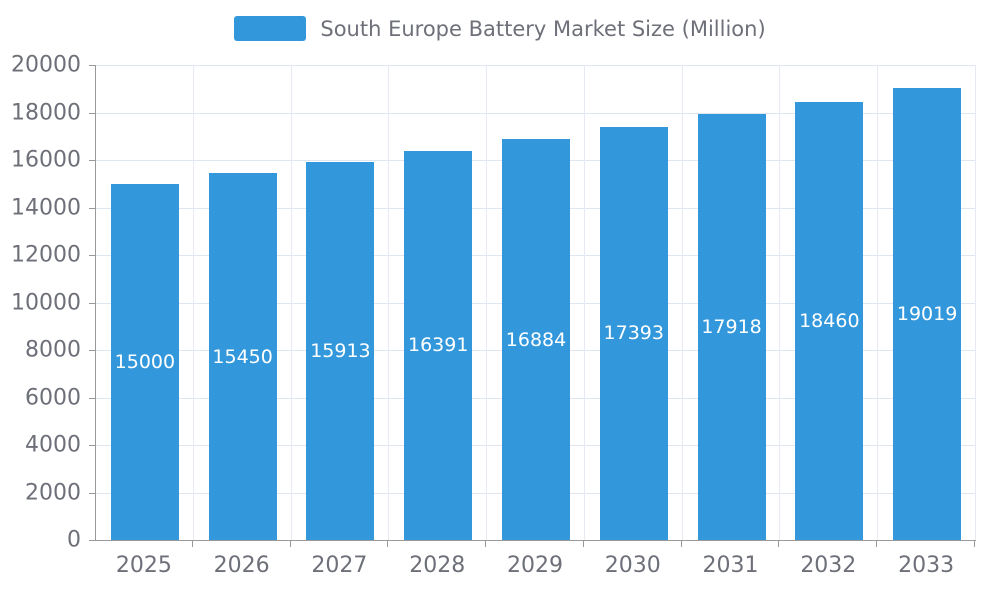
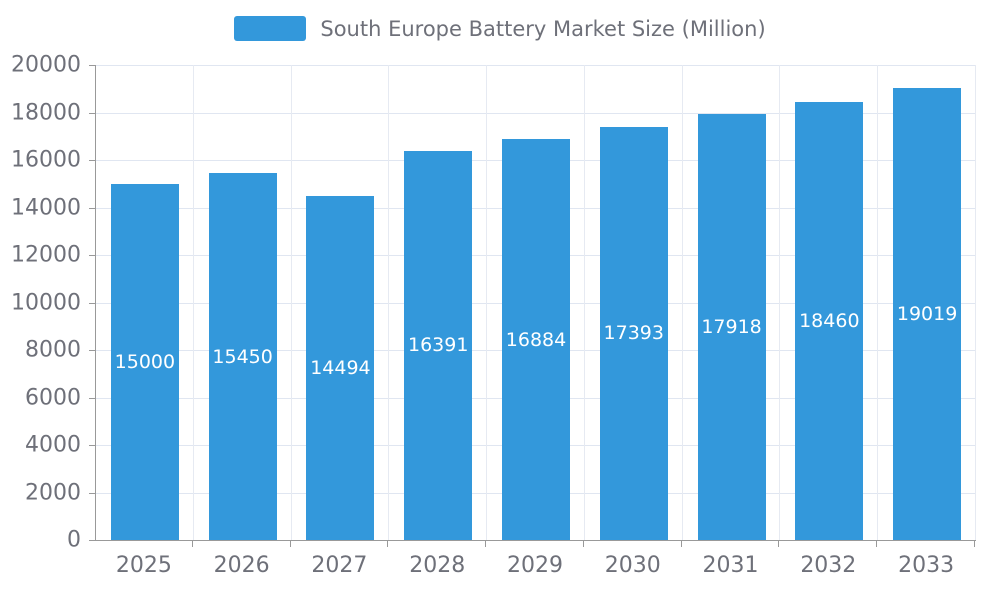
2027: 15913 -> 14494
